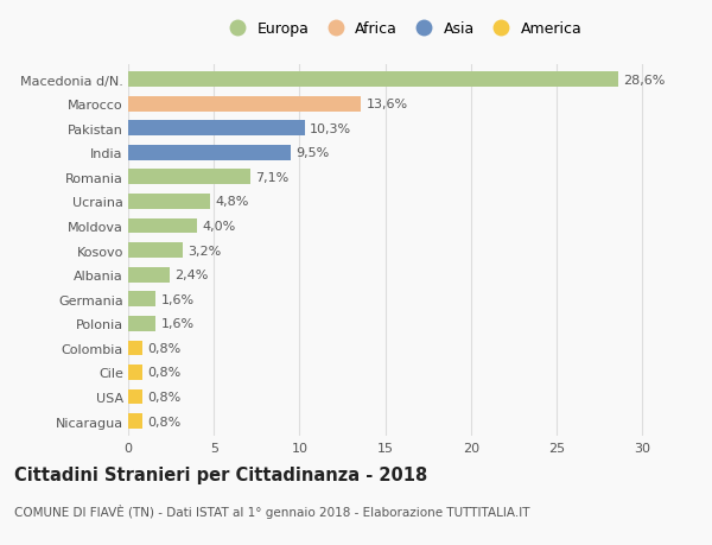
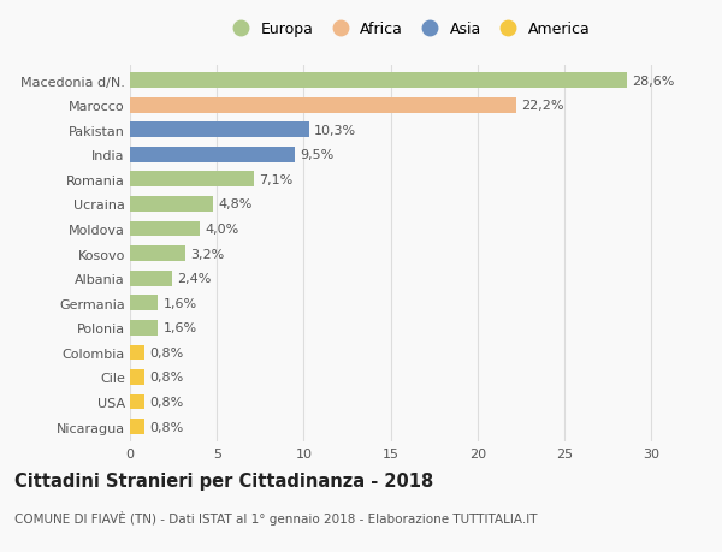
Marocco: 13,6% -> 22,2%
